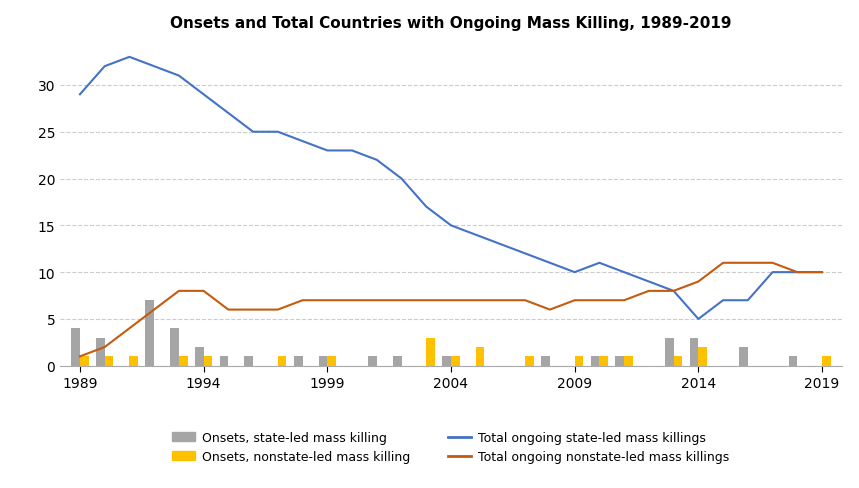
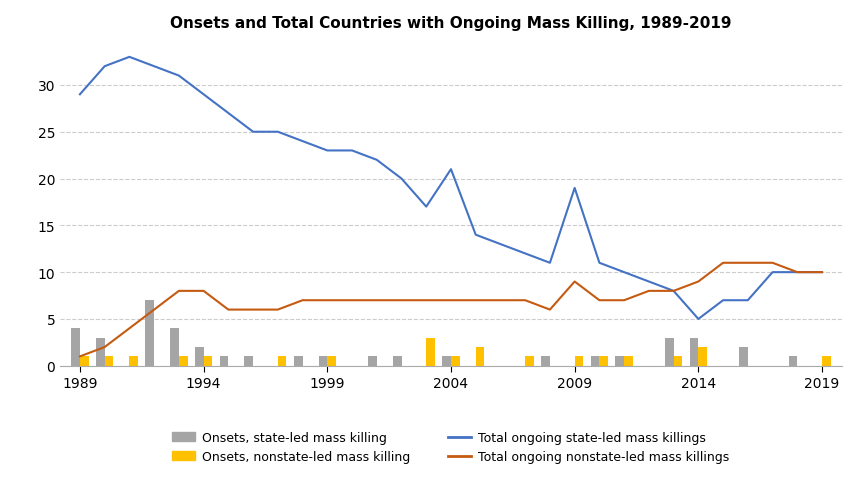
Total ongoing state-led mass killings/2004: 15 -> 21
Total ongoing state-led mass killings/2009: 10 -> 19
Total ongoing nonstate-led mass killings/2009: 7 -> 9
